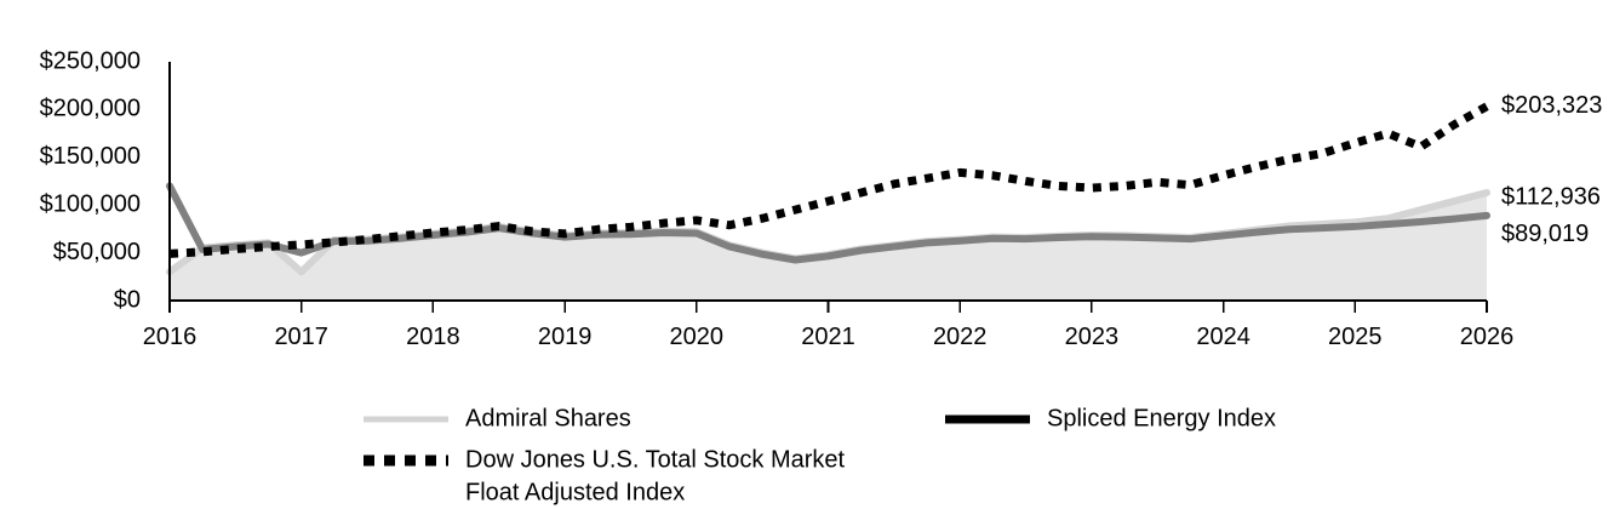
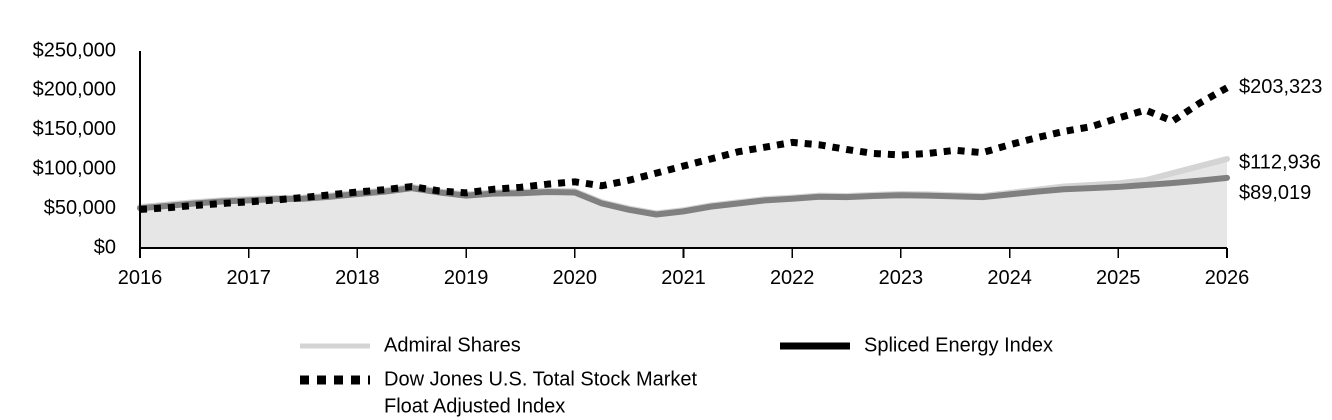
Admiral Shares/2016: $30000 -> $50000
Spliced Energy Index/2016: $120000 -> $50000
Admiral Shares/2017: $30000 -> $60000
Spliced Energy Index/2017: $50000 -> $60000
